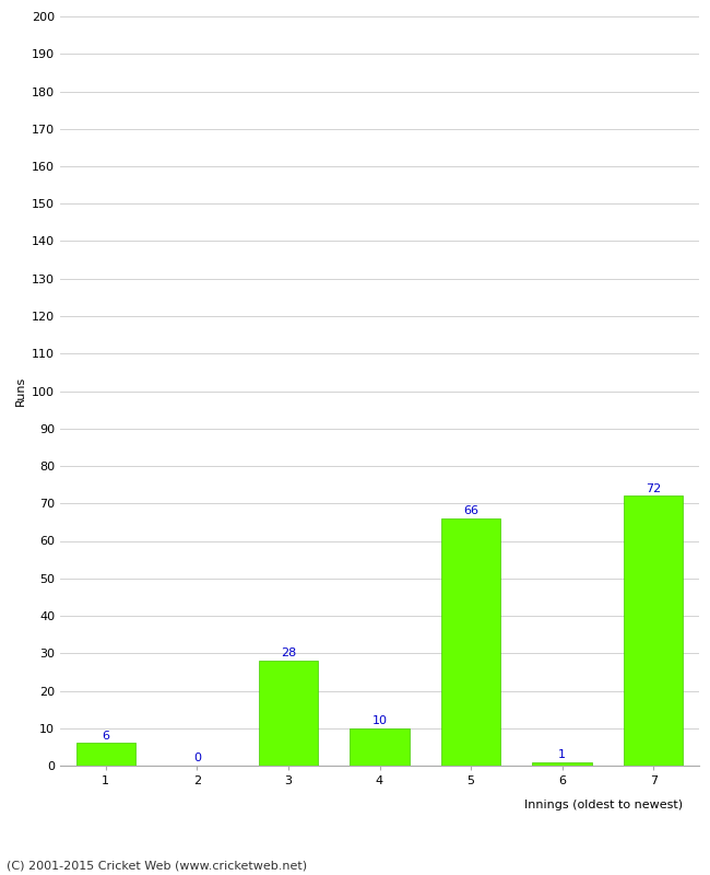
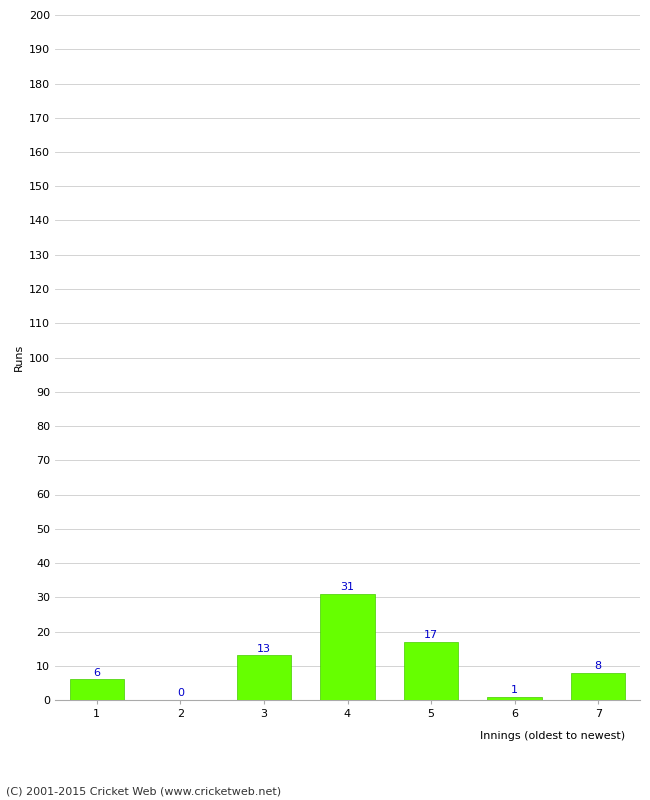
3: 28 -> 13
4: 10 -> 31
5: 66 -> 17
7: 72 -> 8
